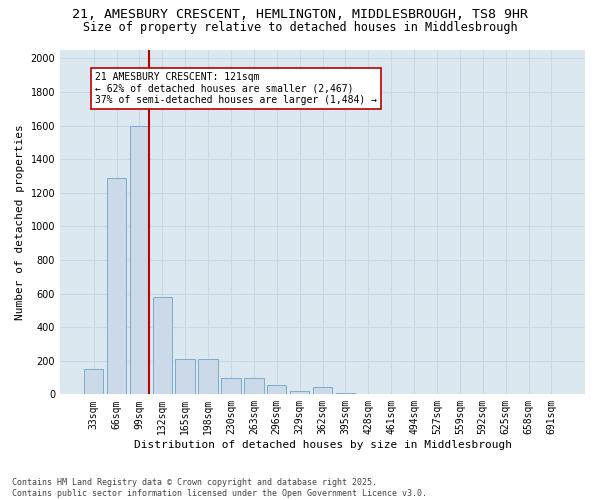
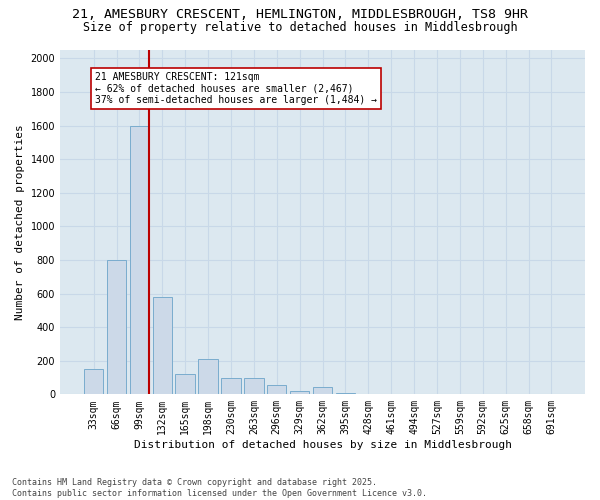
66sqm: 1290 -> 800
165sqm: 210 -> 120
